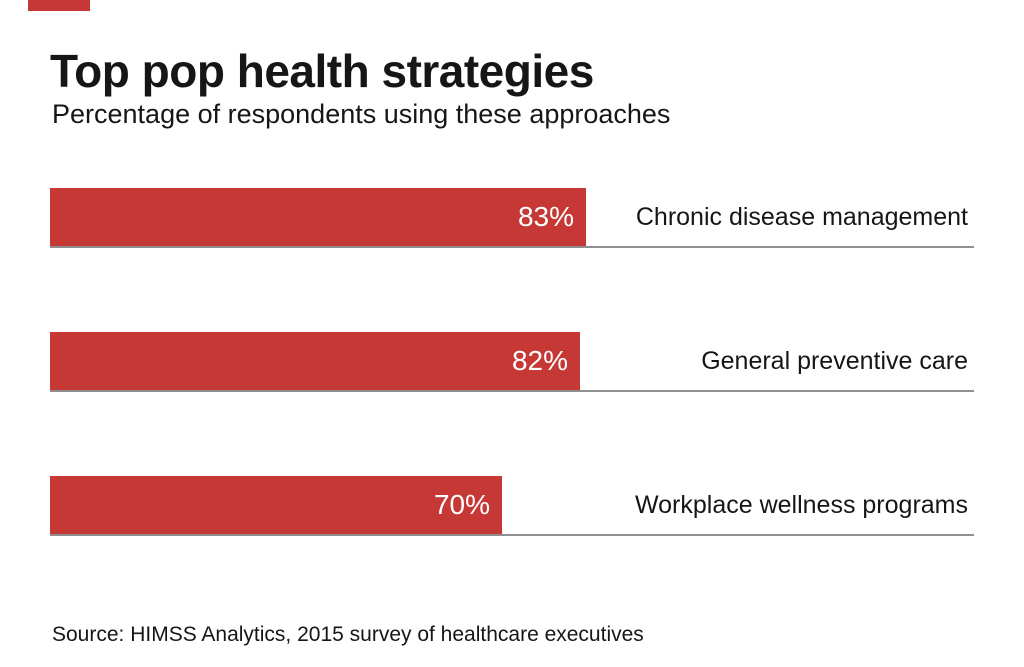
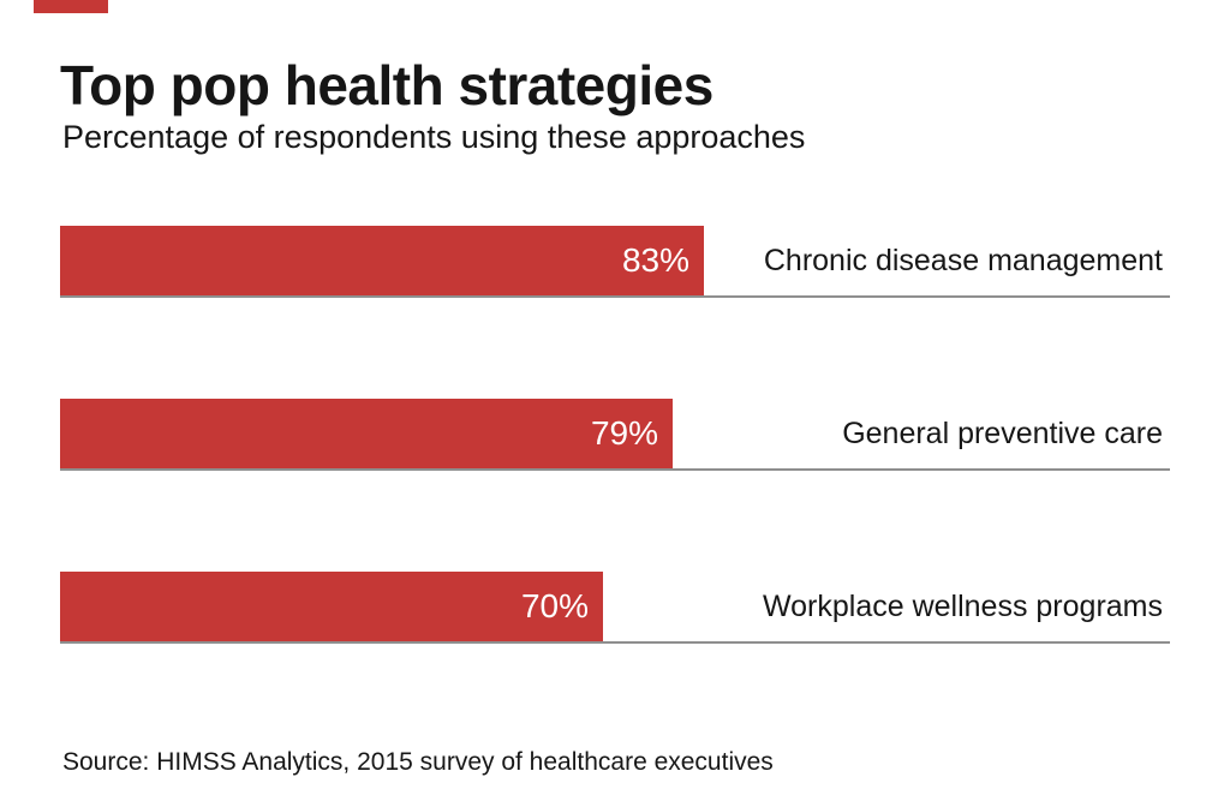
General preventive care: 82% -> 79%
